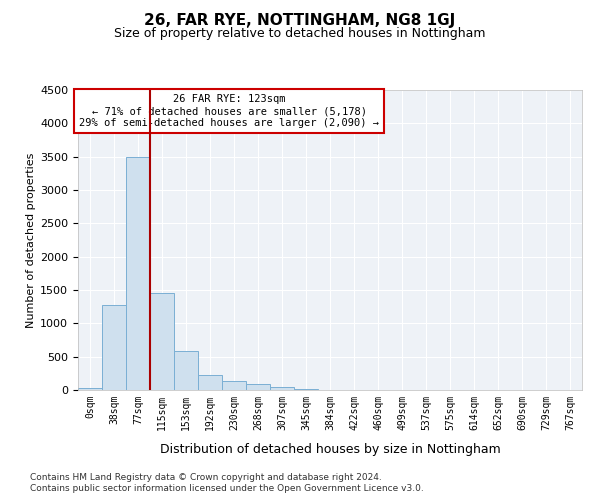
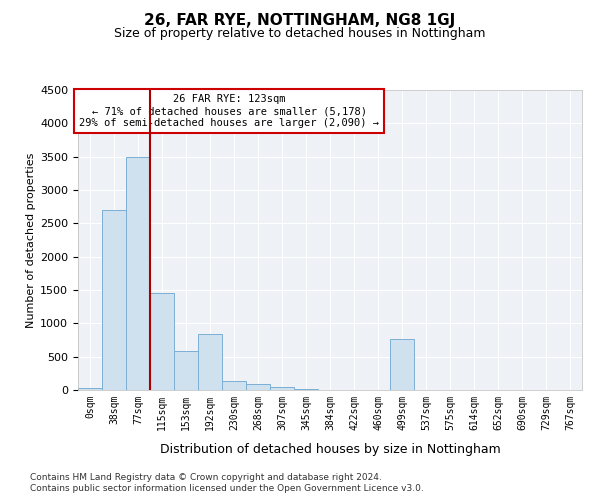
38sqm: 1270 -> 2700
192sqm: 220 -> 840
499sqm: 0 -> 760
